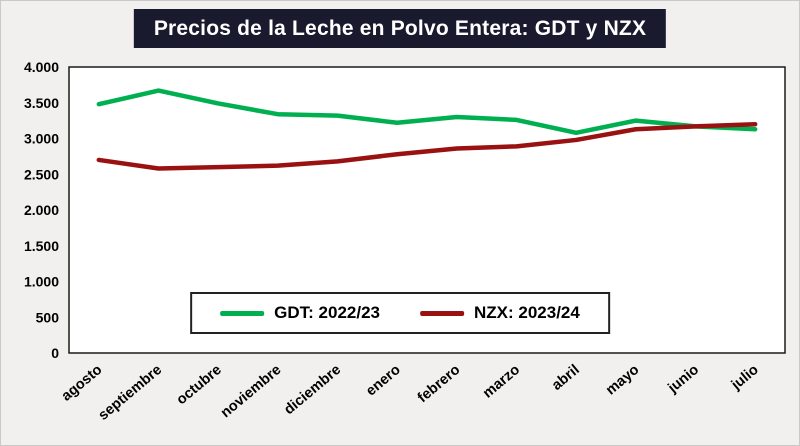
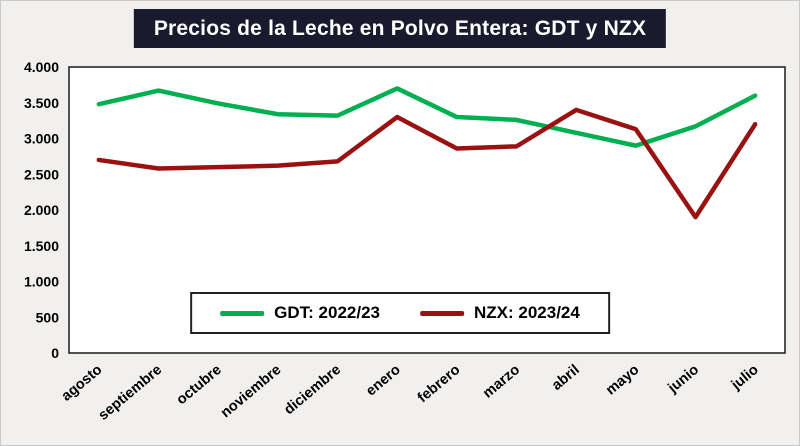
GDT: 2022/23/enero: 3200 -> 3700
NZX: 2023/24/enero: 2800 -> 3300
NZX: 2023/24/abril: 3000 -> 3400
GDT: 2022/23/mayo: 3200 -> 2900
NZX: 2023/24/junio: 3200 -> 1900
GDT: 2022/23/julio: 3100 -> 3600
